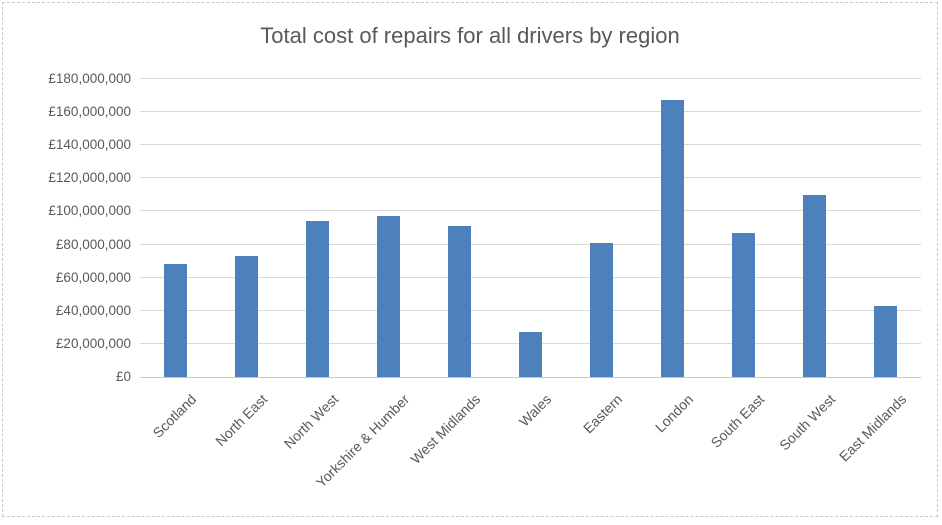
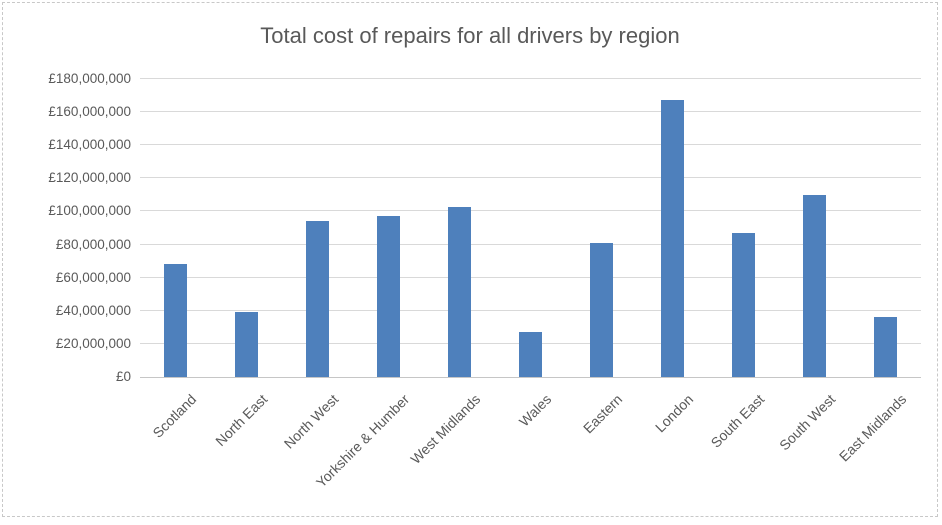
North East: £73000000 -> £40000000
West Midlands: £91000000 -> £102000000
East Midlands: £43000000 -> £36000000
